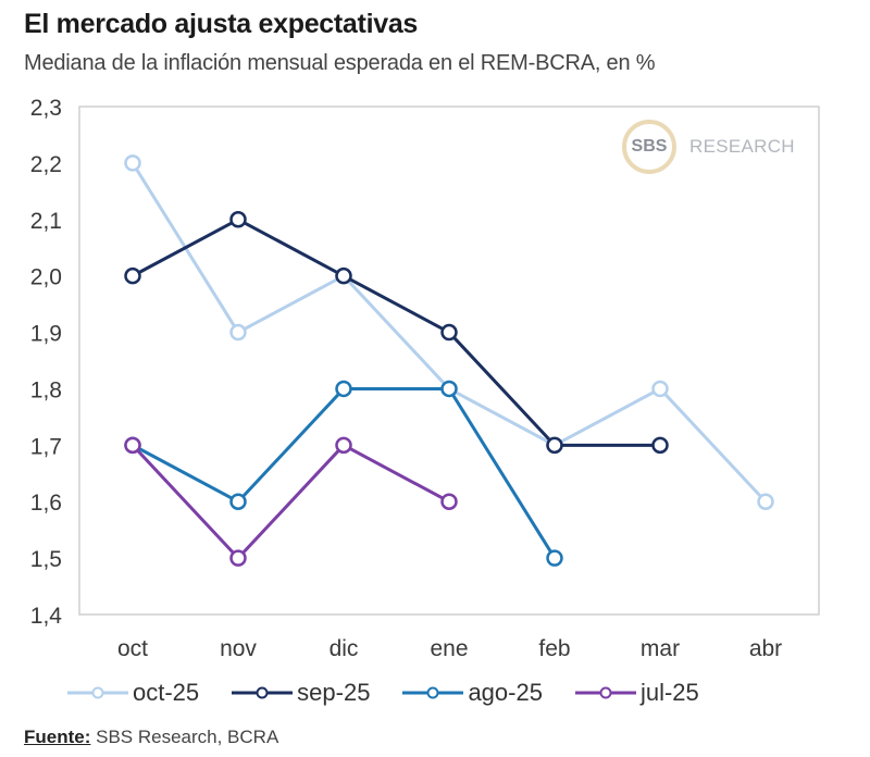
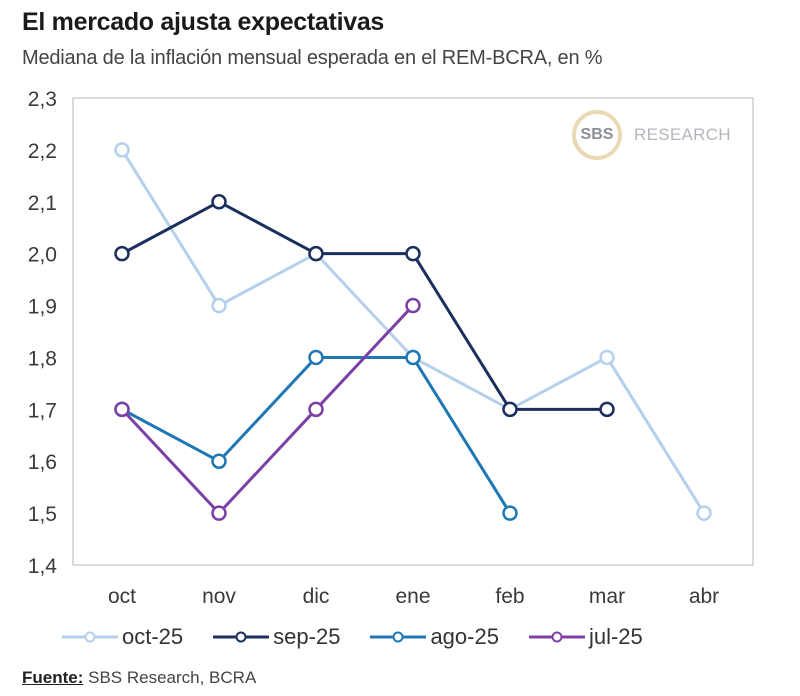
sep-25/ene: 1,9 -> 2,0
jul-25/ene: 1,6 -> 1,9
oct-25/abr: 1,6 -> 1,5
